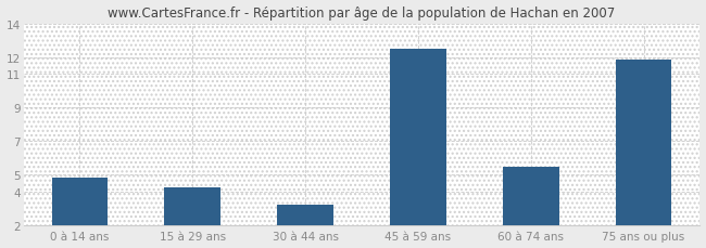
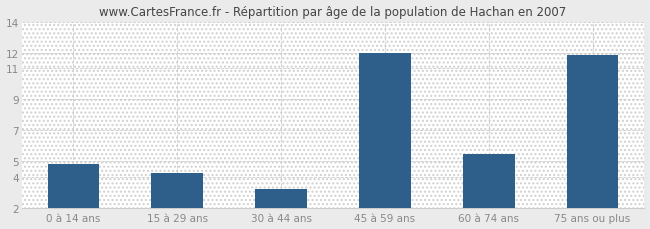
45 à 59 ans: 12.5 -> 12.0
